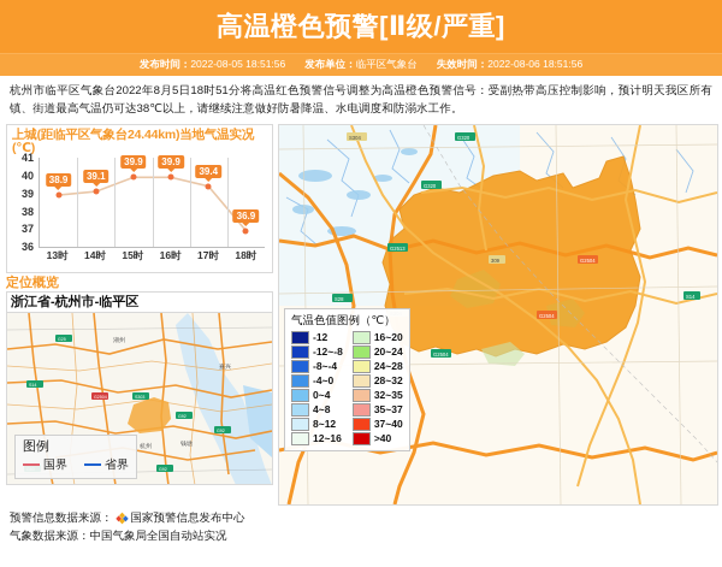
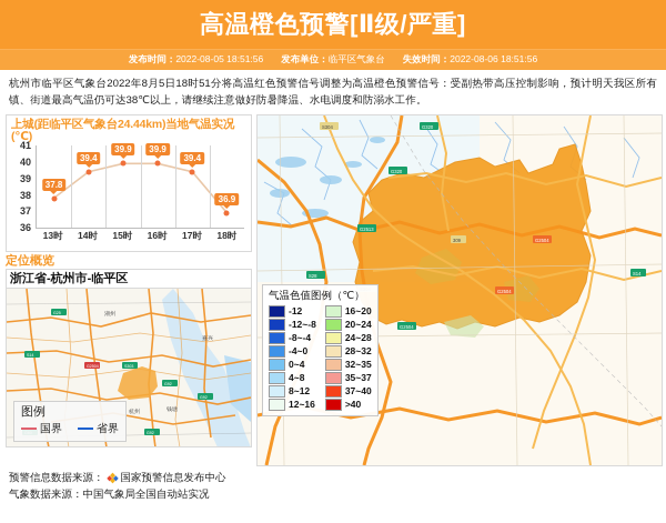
13时: 38.9 -> 37.8
14时: 39.1 -> 39.4
